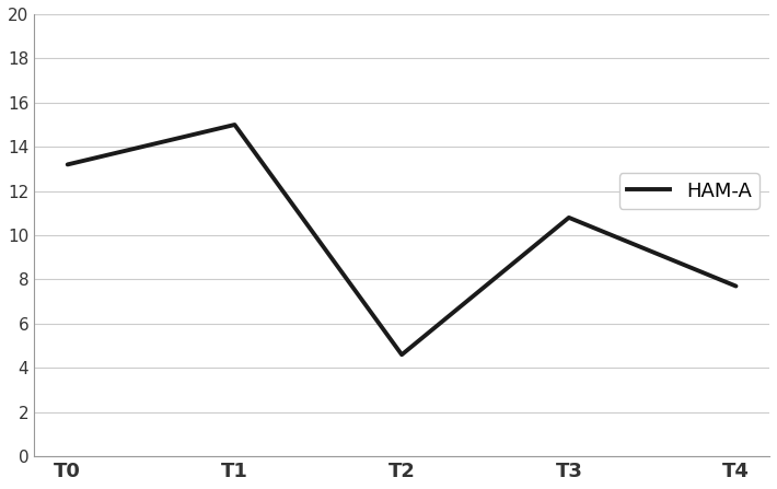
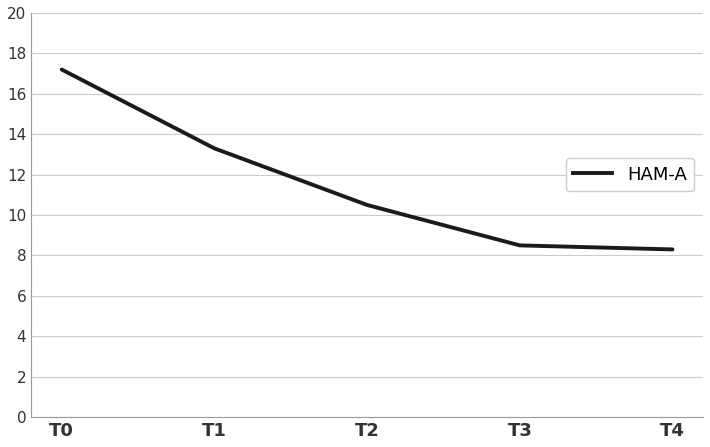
T0: 13.2 -> 17.2
T1: 15.0 -> 13.3
T2: 4.6 -> 10.5
T3: 10.8 -> 8.5
T4: 7.7 -> 8.3
